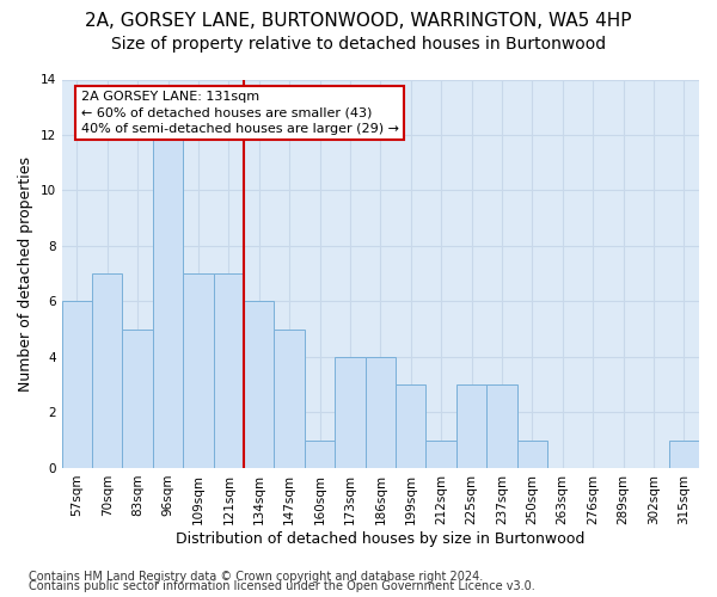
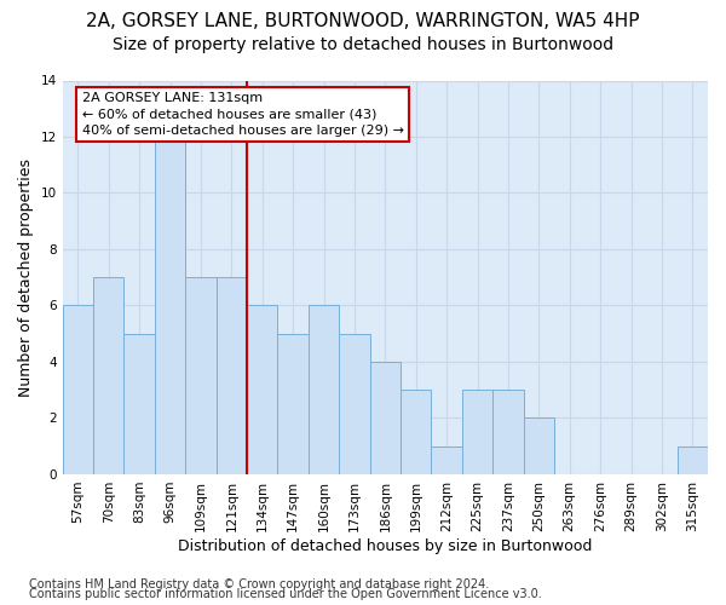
160sqm: 1 -> 6
173sqm: 4 -> 5
250sqm: 1 -> 2
